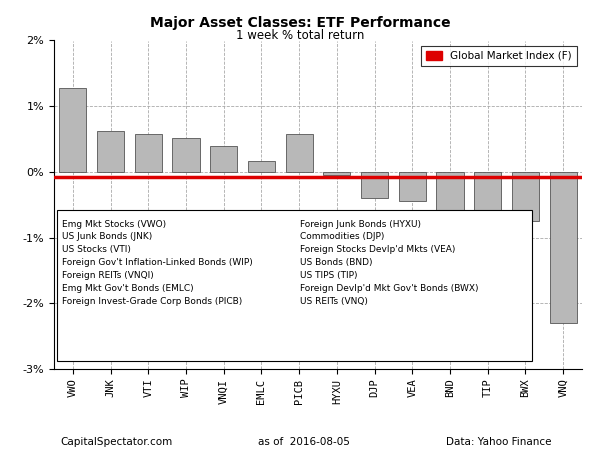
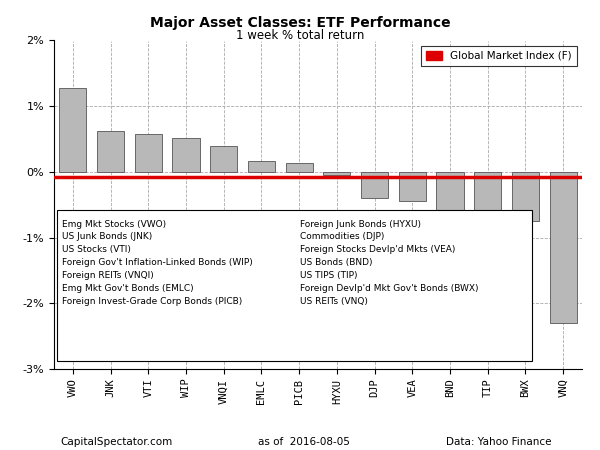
PICB: 0.58% -> 0.13%
